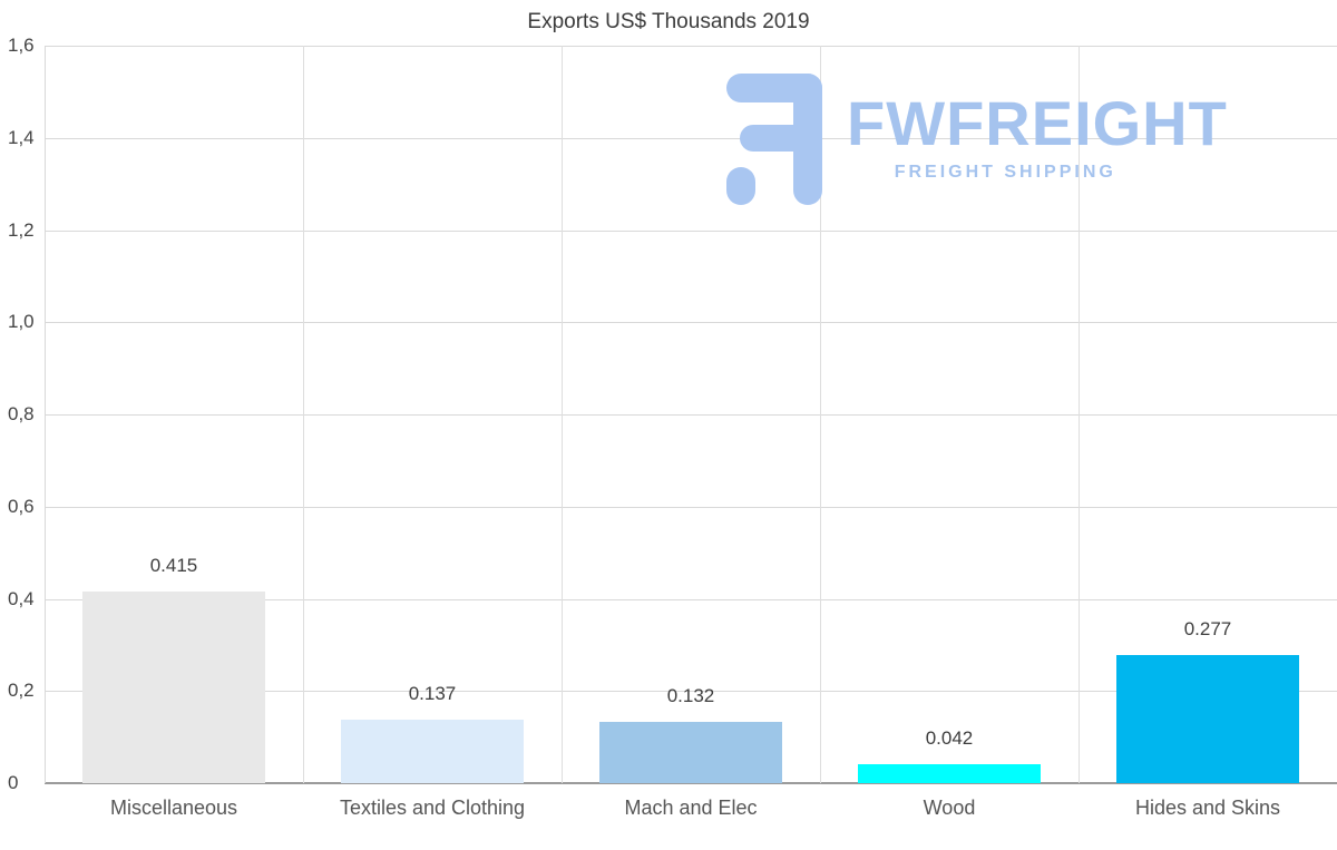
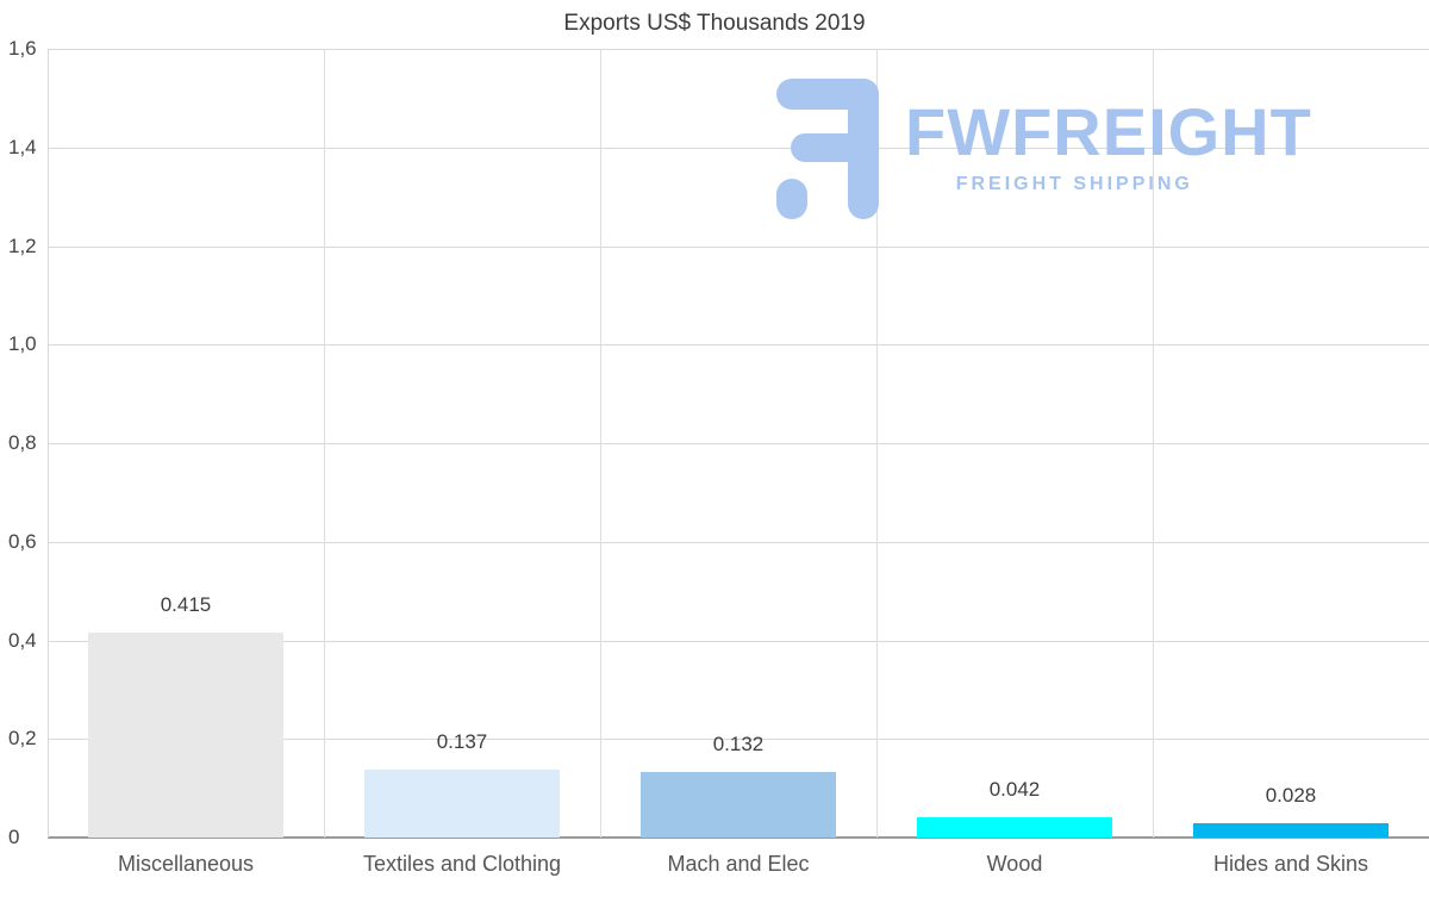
Hides and Skins: 0.277 -> 0.028
